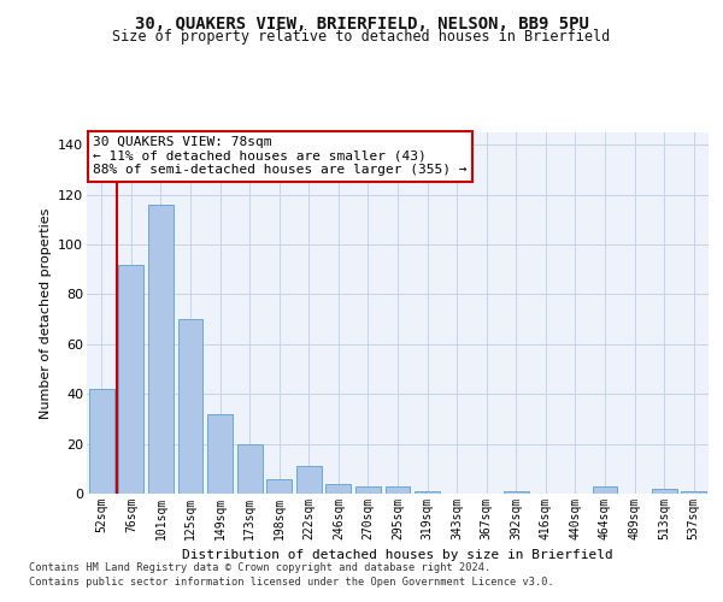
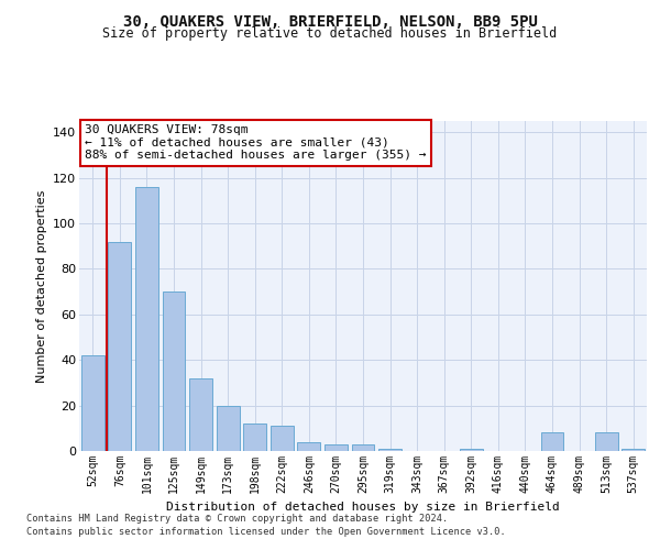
198sqm: 6 -> 12
464sqm: 3 -> 8
513sqm: 2 -> 8
